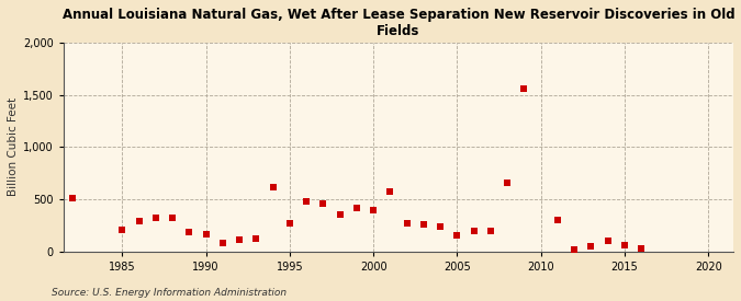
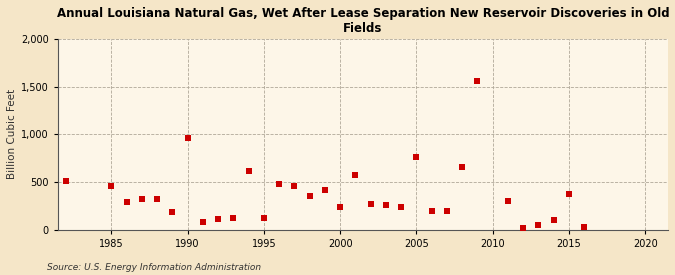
1985: 200 -> 460
1990: 160 -> 960
1995: 260 -> 120
2000: 400 -> 240
2005: 150 -> 760
2015: 60 -> 380
